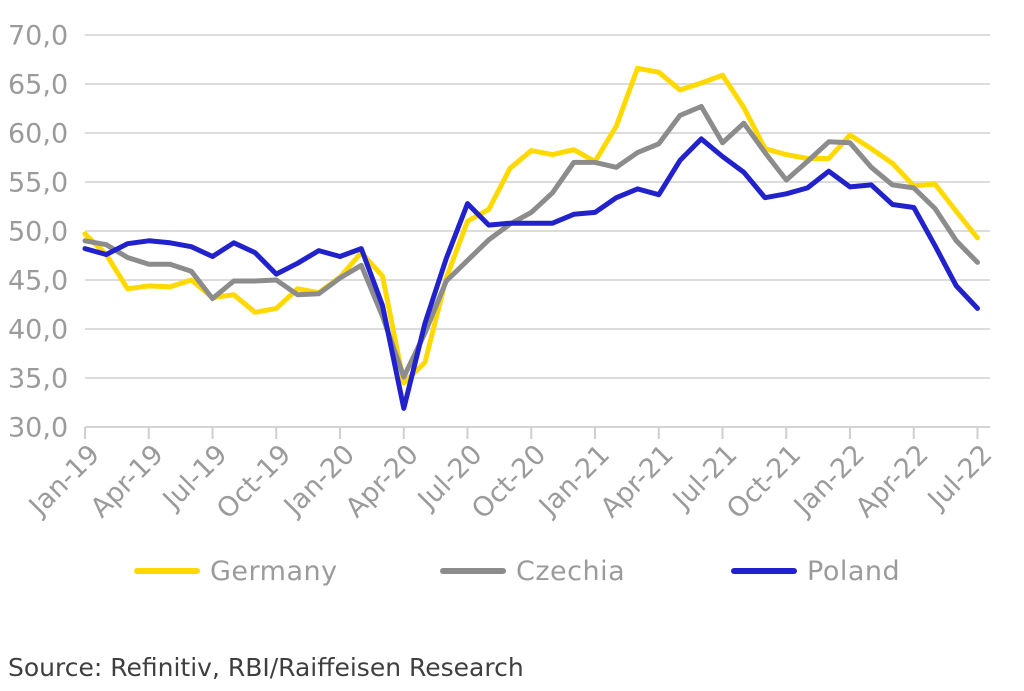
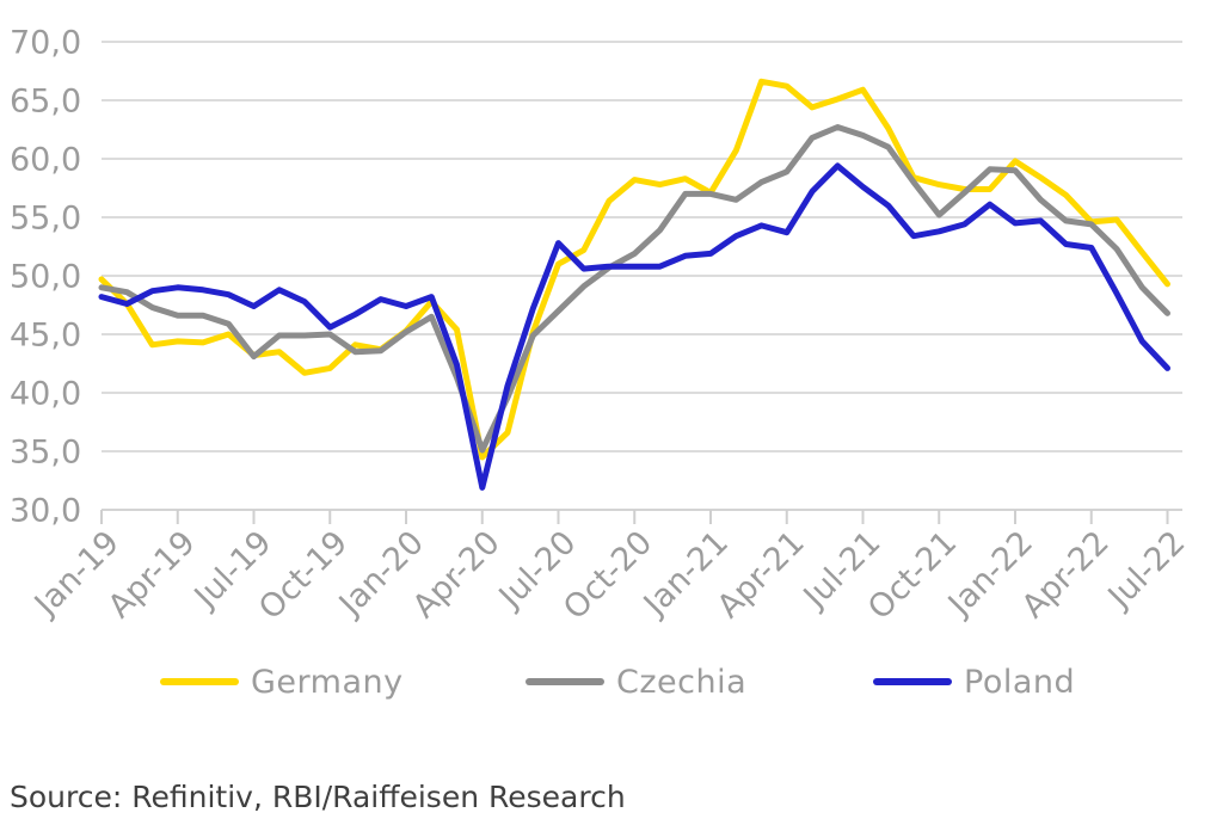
Czechia/Jul-21: 59 -> 62
